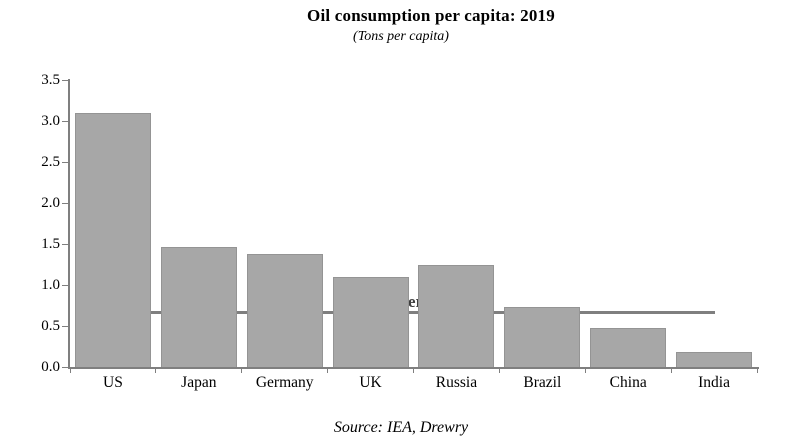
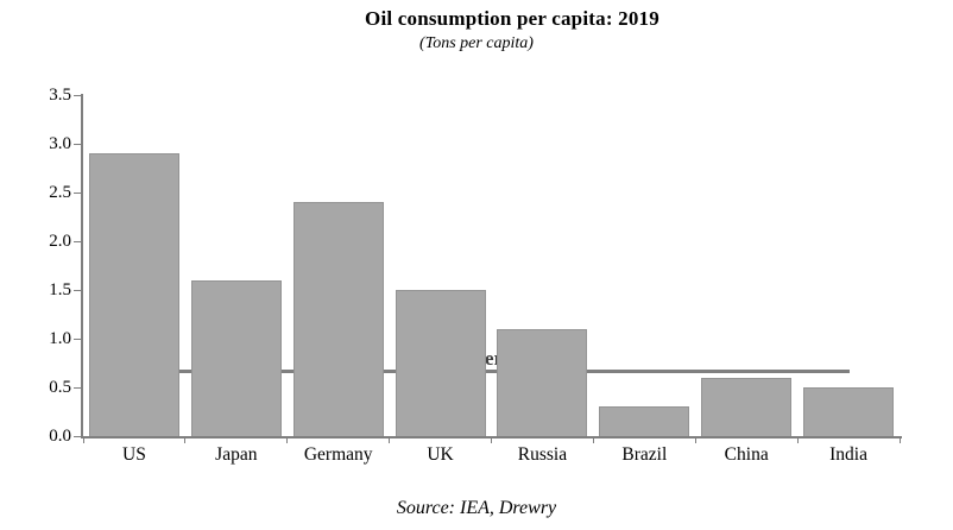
US: 3.1 -> 2.9
Japan: 1.5 -> 1.6
Germany: 1.4 -> 2.4
UK: 1.1 -> 1.5
Russia: 1.2 -> 1.1
Brazil: 0.7 -> 0.3
China: 0.5 -> 0.6
India: 0.2 -> 0.5
